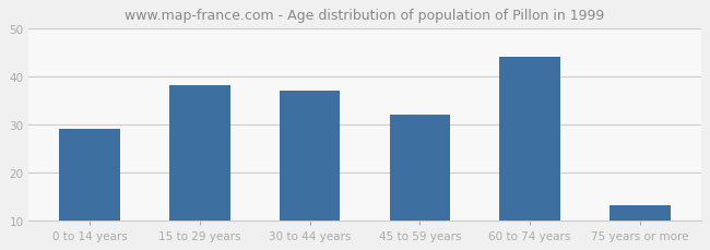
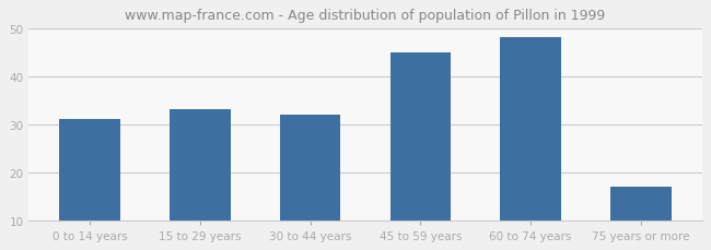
0 to 14 years: 29 -> 31
15 to 29 years: 38 -> 33
30 to 44 years: 37 -> 32
45 to 59 years: 32 -> 45
60 to 74 years: 44 -> 48
75 years or more: 13 -> 17
